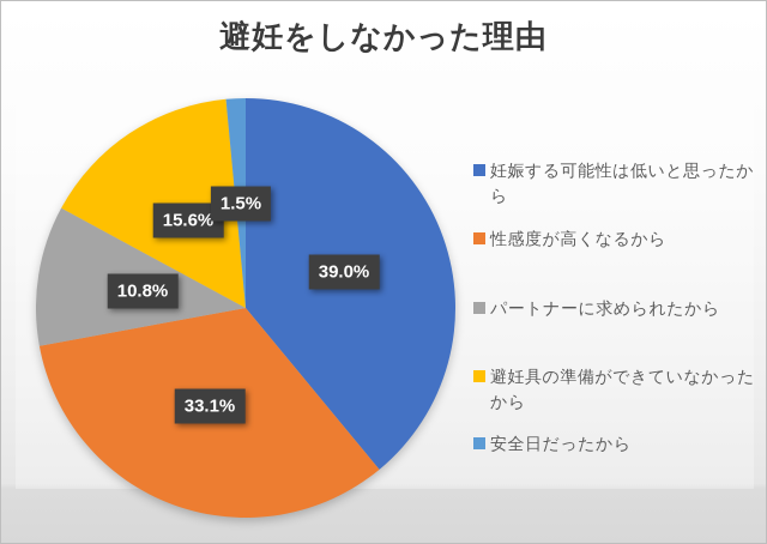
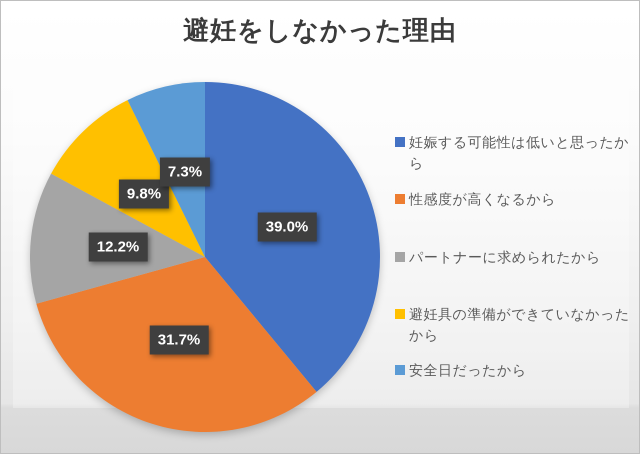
性感度が高くなるから: 33.1% -> 31.7%
パートナーに求められたから: 10.8% -> 12.2%
避妊具の準備ができていなかったから: 15.6% -> 9.8%
安全日だったから: 1.5% -> 7.3%
